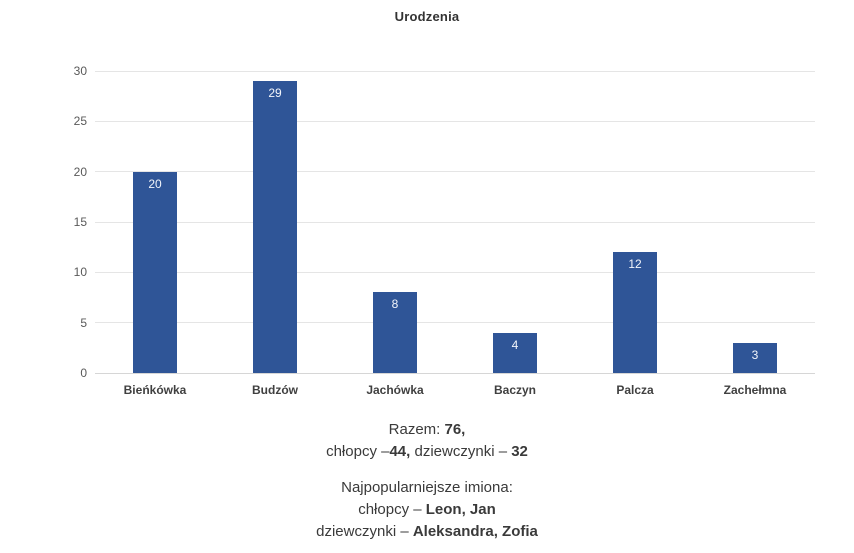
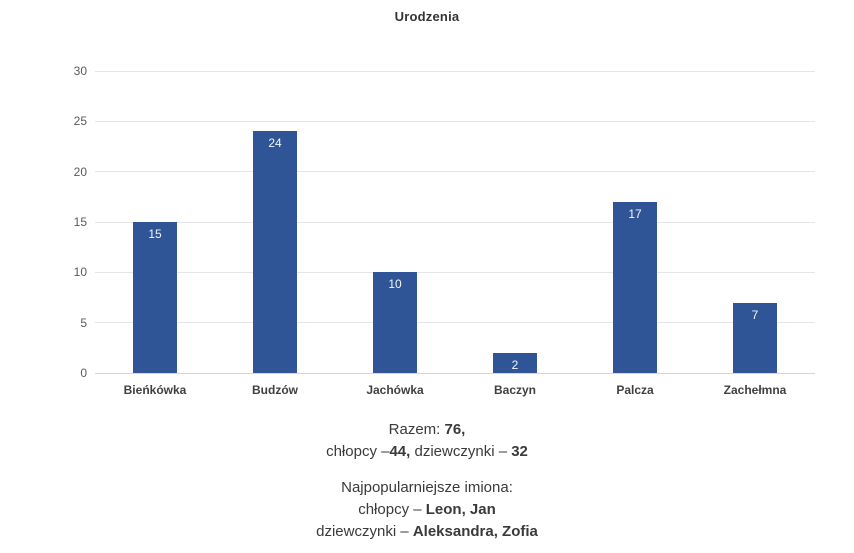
Bieńkówka: 20 -> 15
Budzów: 29 -> 24
Jachówka: 8 -> 10
Baczyn: 4 -> 2
Palcza: 12 -> 17
Zachełmna: 3 -> 7
